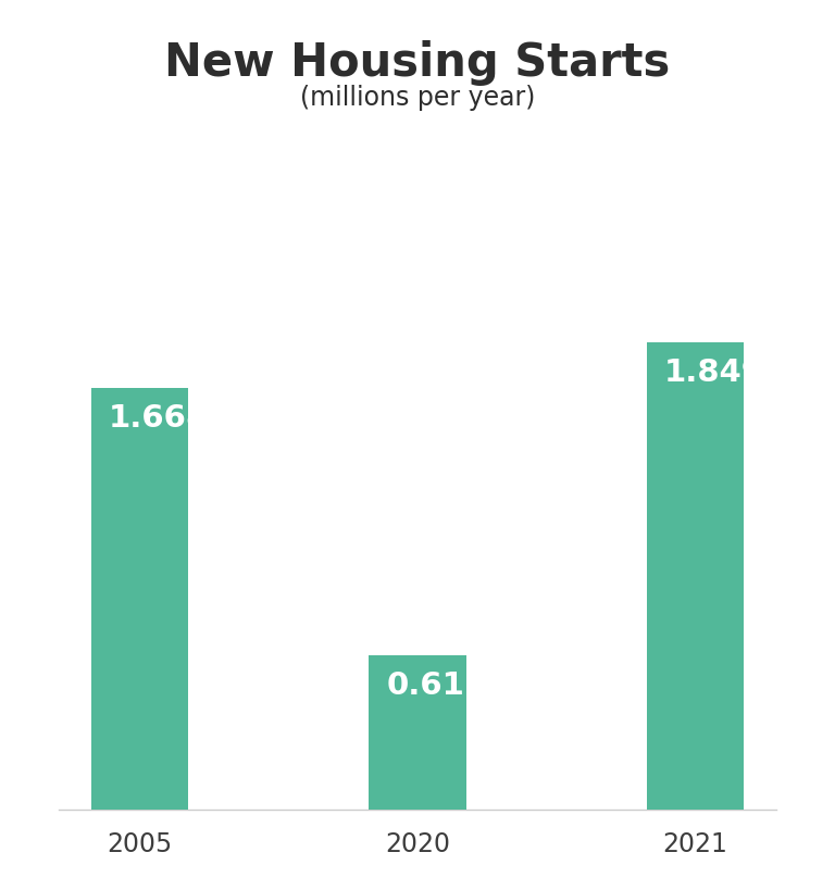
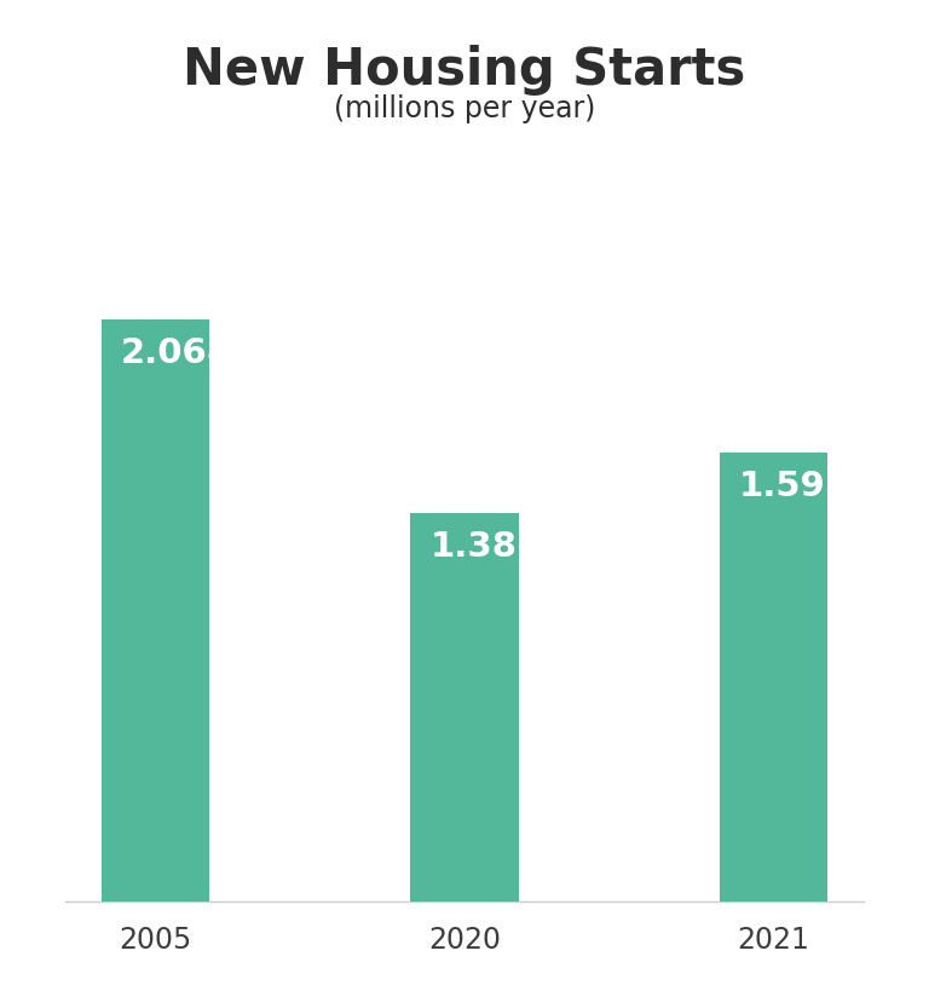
2005: 1.668 -> 2.068
2020: 0.61 -> 1.38
2021: 1.849 -> 1.595
